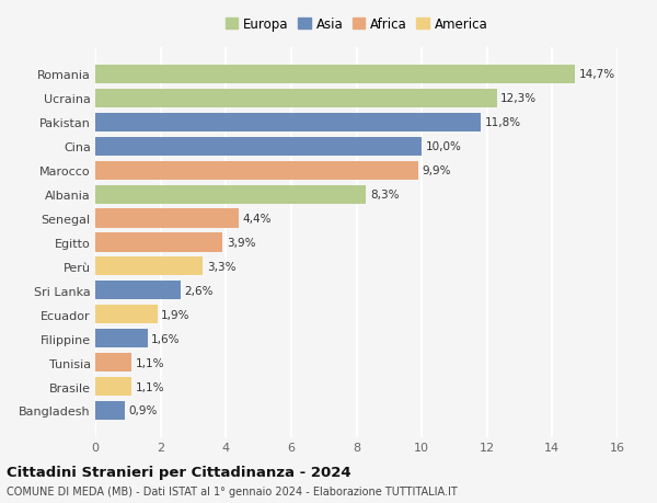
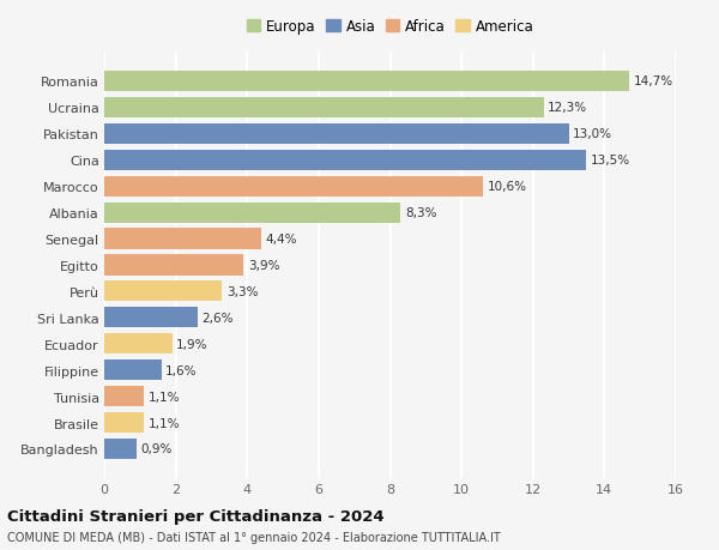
Pakistan: 11,8% -> 13,0%
Cina: 10,0% -> 13,5%
Marocco: 9,9% -> 10,6%
